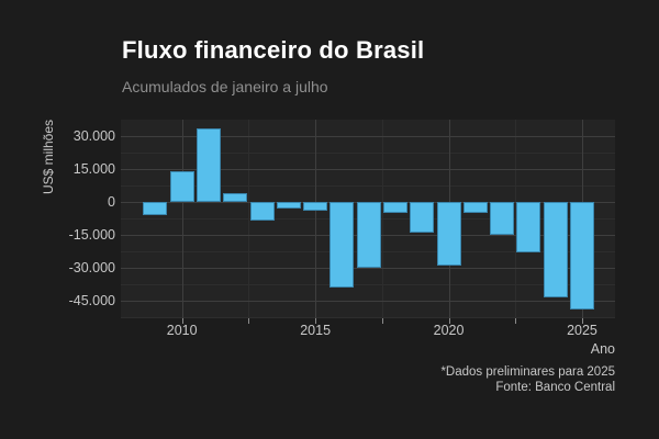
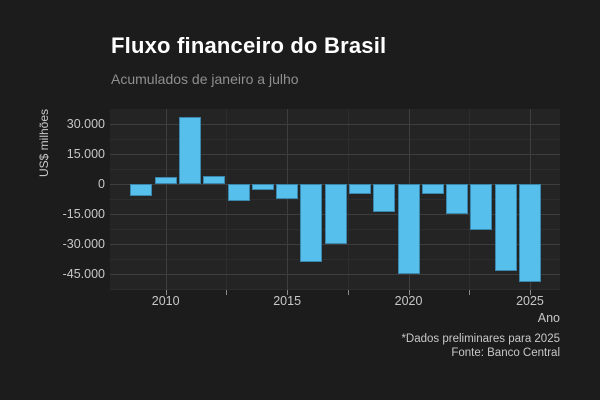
2010: 14000 -> 4000
2015: -4000 -> -8000
2020: -29000 -> -45000
